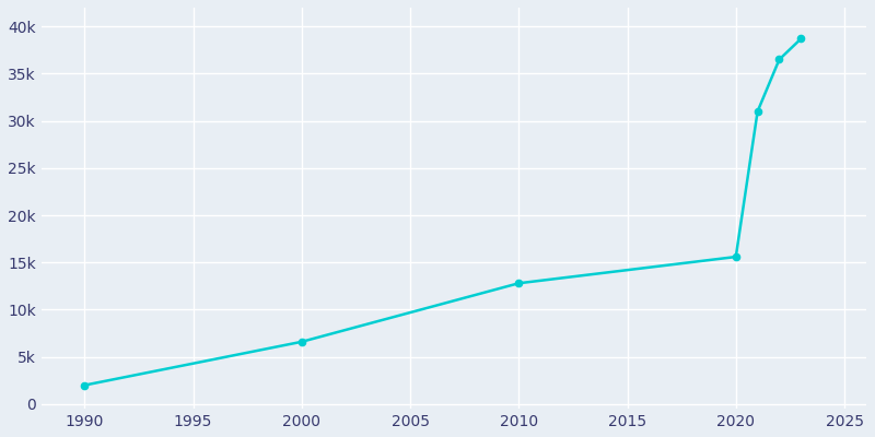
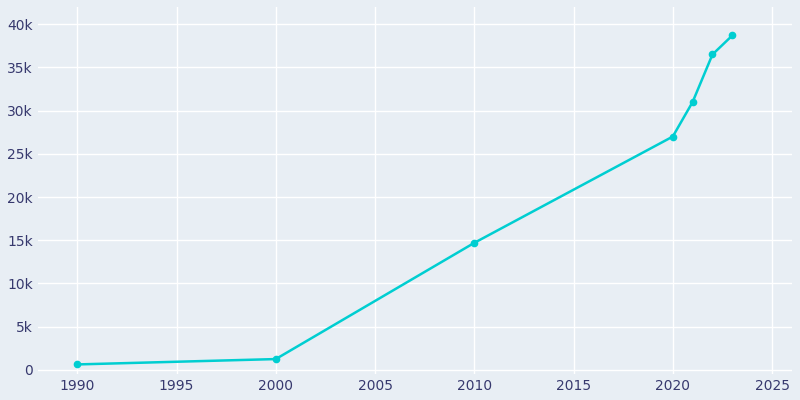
1990: 2.0k -> 0.6k
2000: 6.6k -> 1.2k
2010: 12.8k -> 14.7k
2020: 15.6k -> 27.0k
